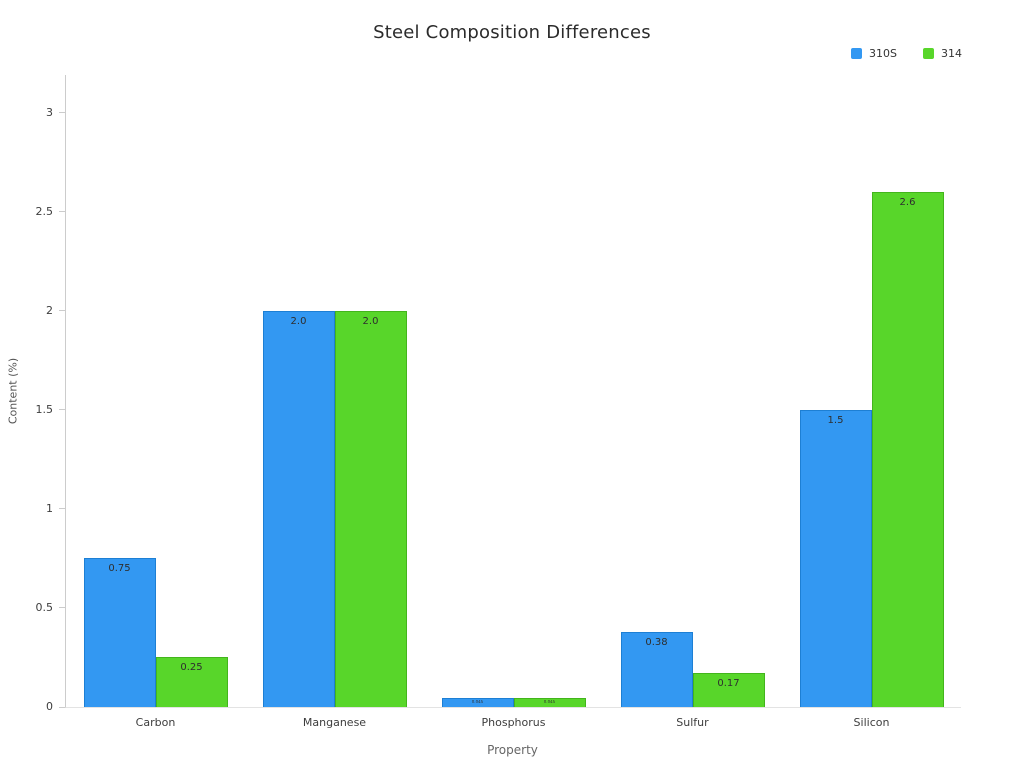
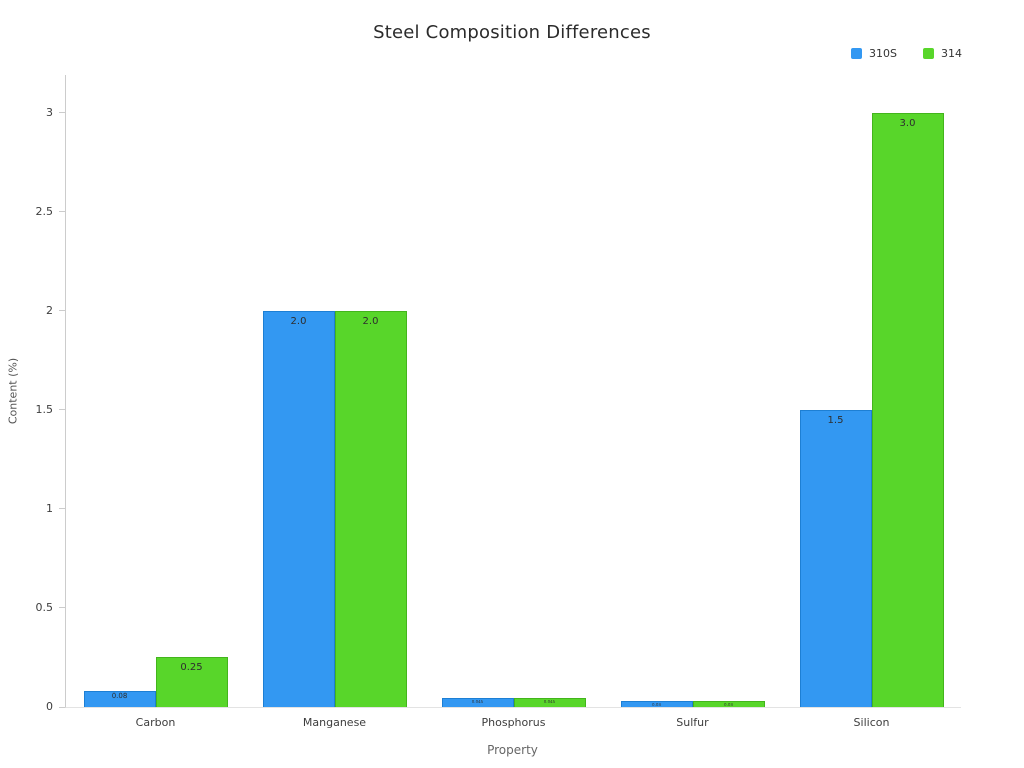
310S/Carbon: 0.75 -> 0.08
310S/Sulfur: 0.38 -> 0.03
314/Sulfur: 0.17 -> 0.03
314/Silicon: 2.6 -> 3.0
